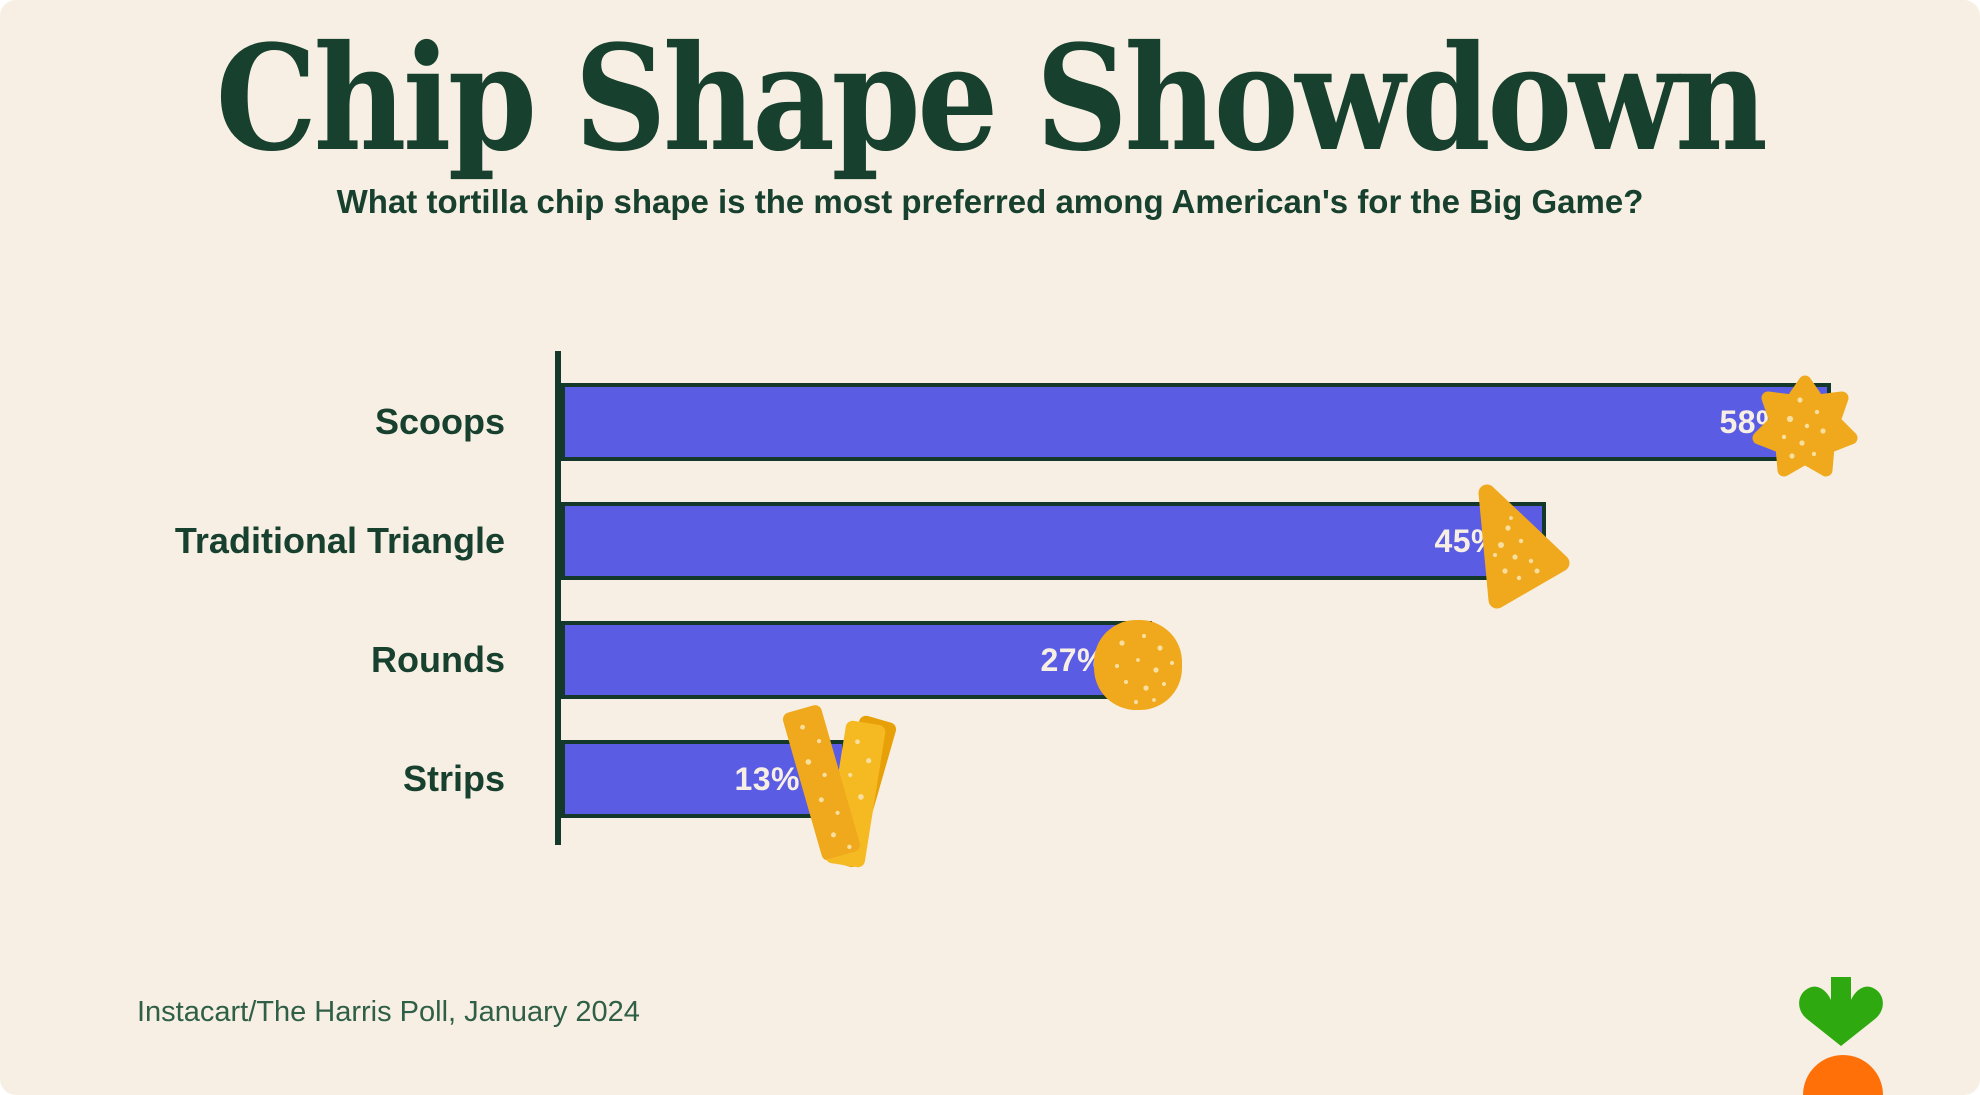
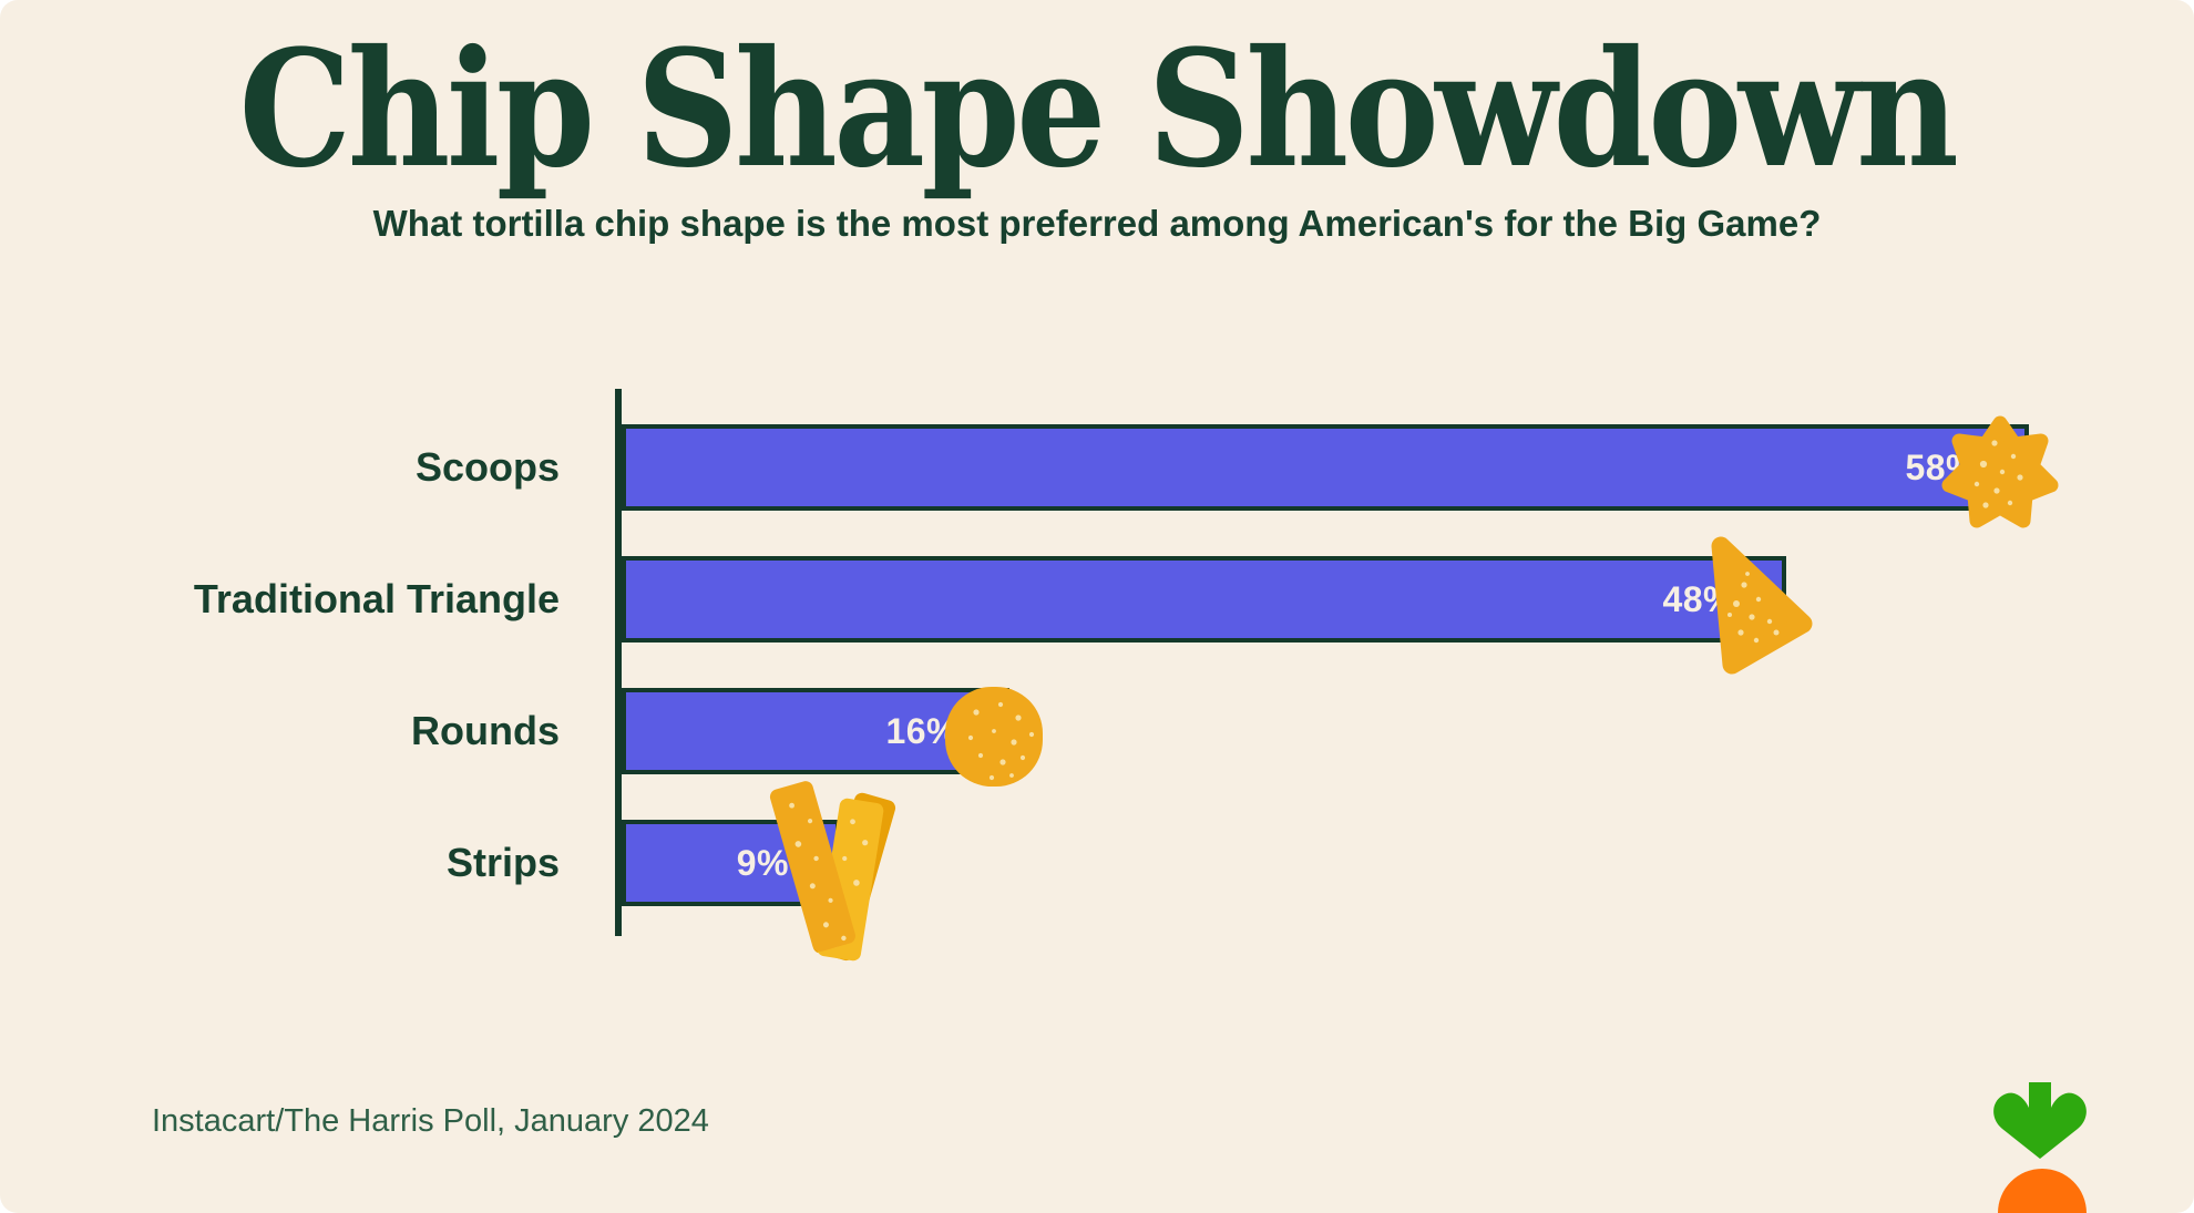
Traditional Triangle: 45% -> 48%
Rounds: 27% -> 16%
Strips: 13% -> 9%
